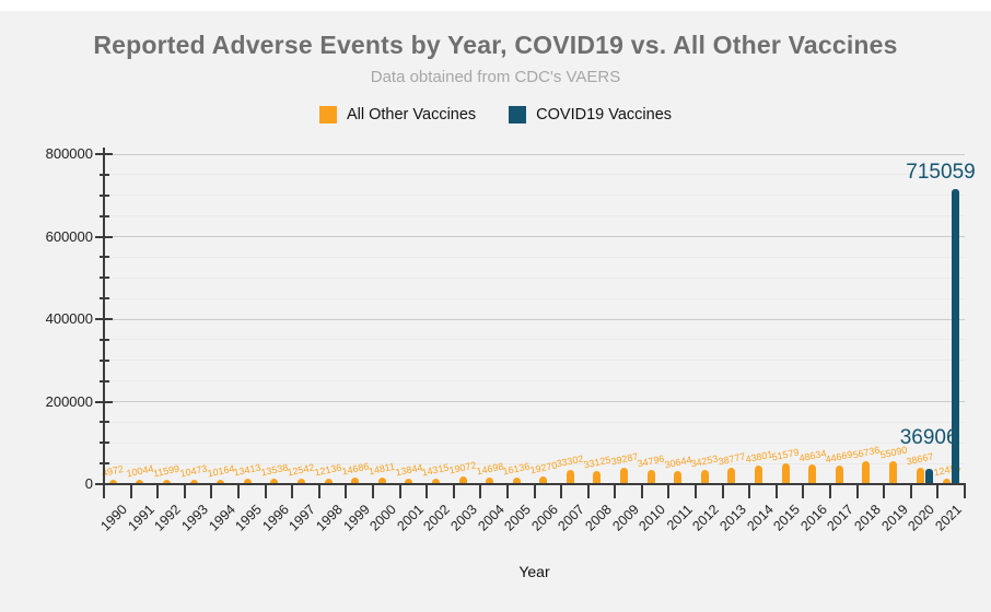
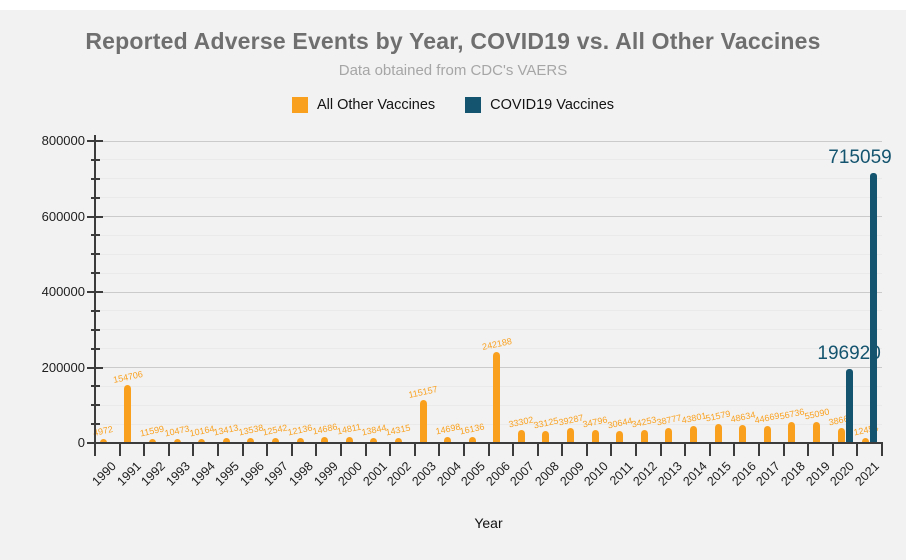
All Other Vaccines/1991: 10044 -> 154706
All Other Vaccines/2003: 19072 -> 115157
All Other Vaccines/2006: 19270 -> 242188
COVID19 Vaccines/2020: 36906 -> 196920
